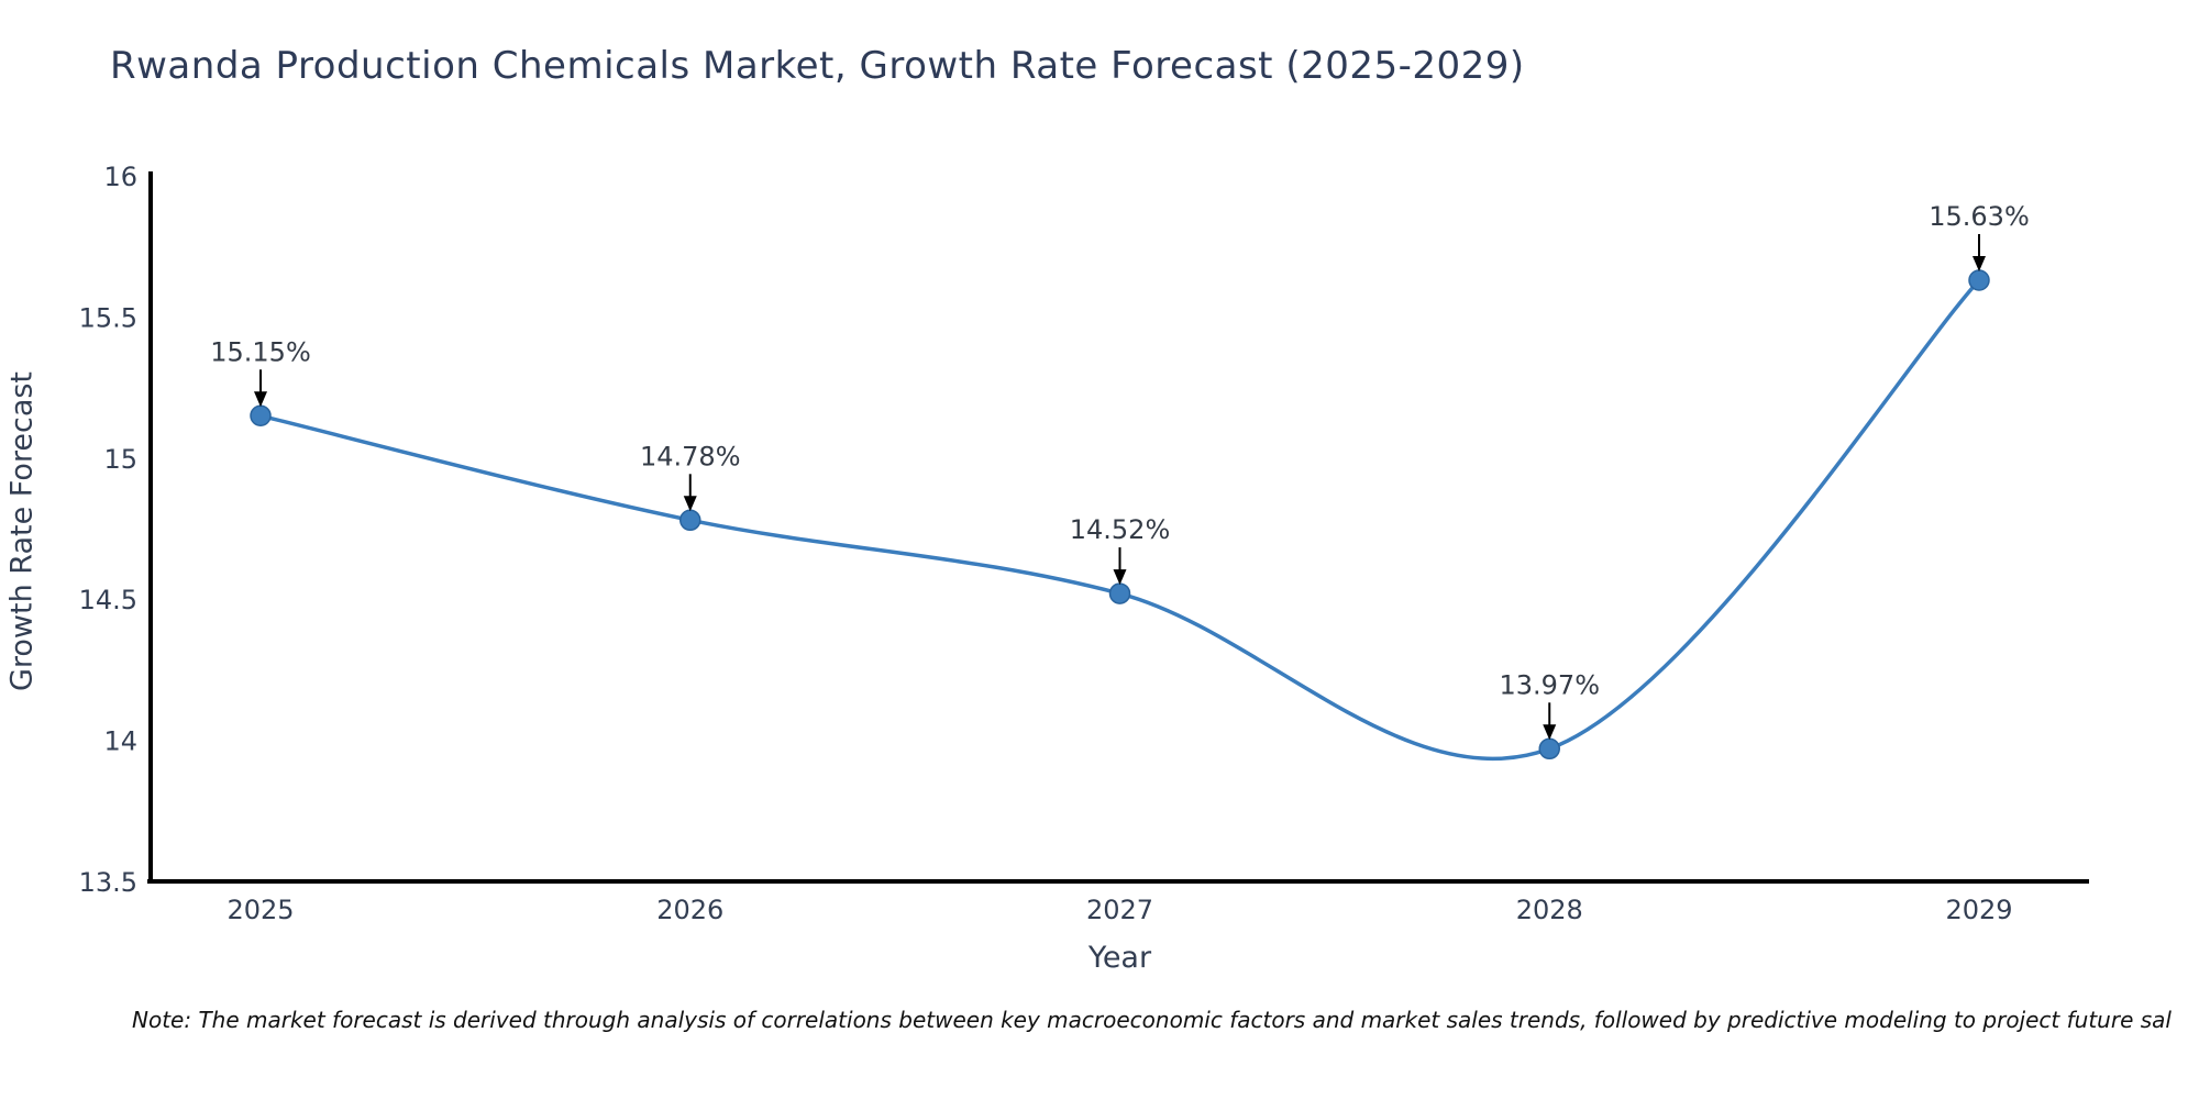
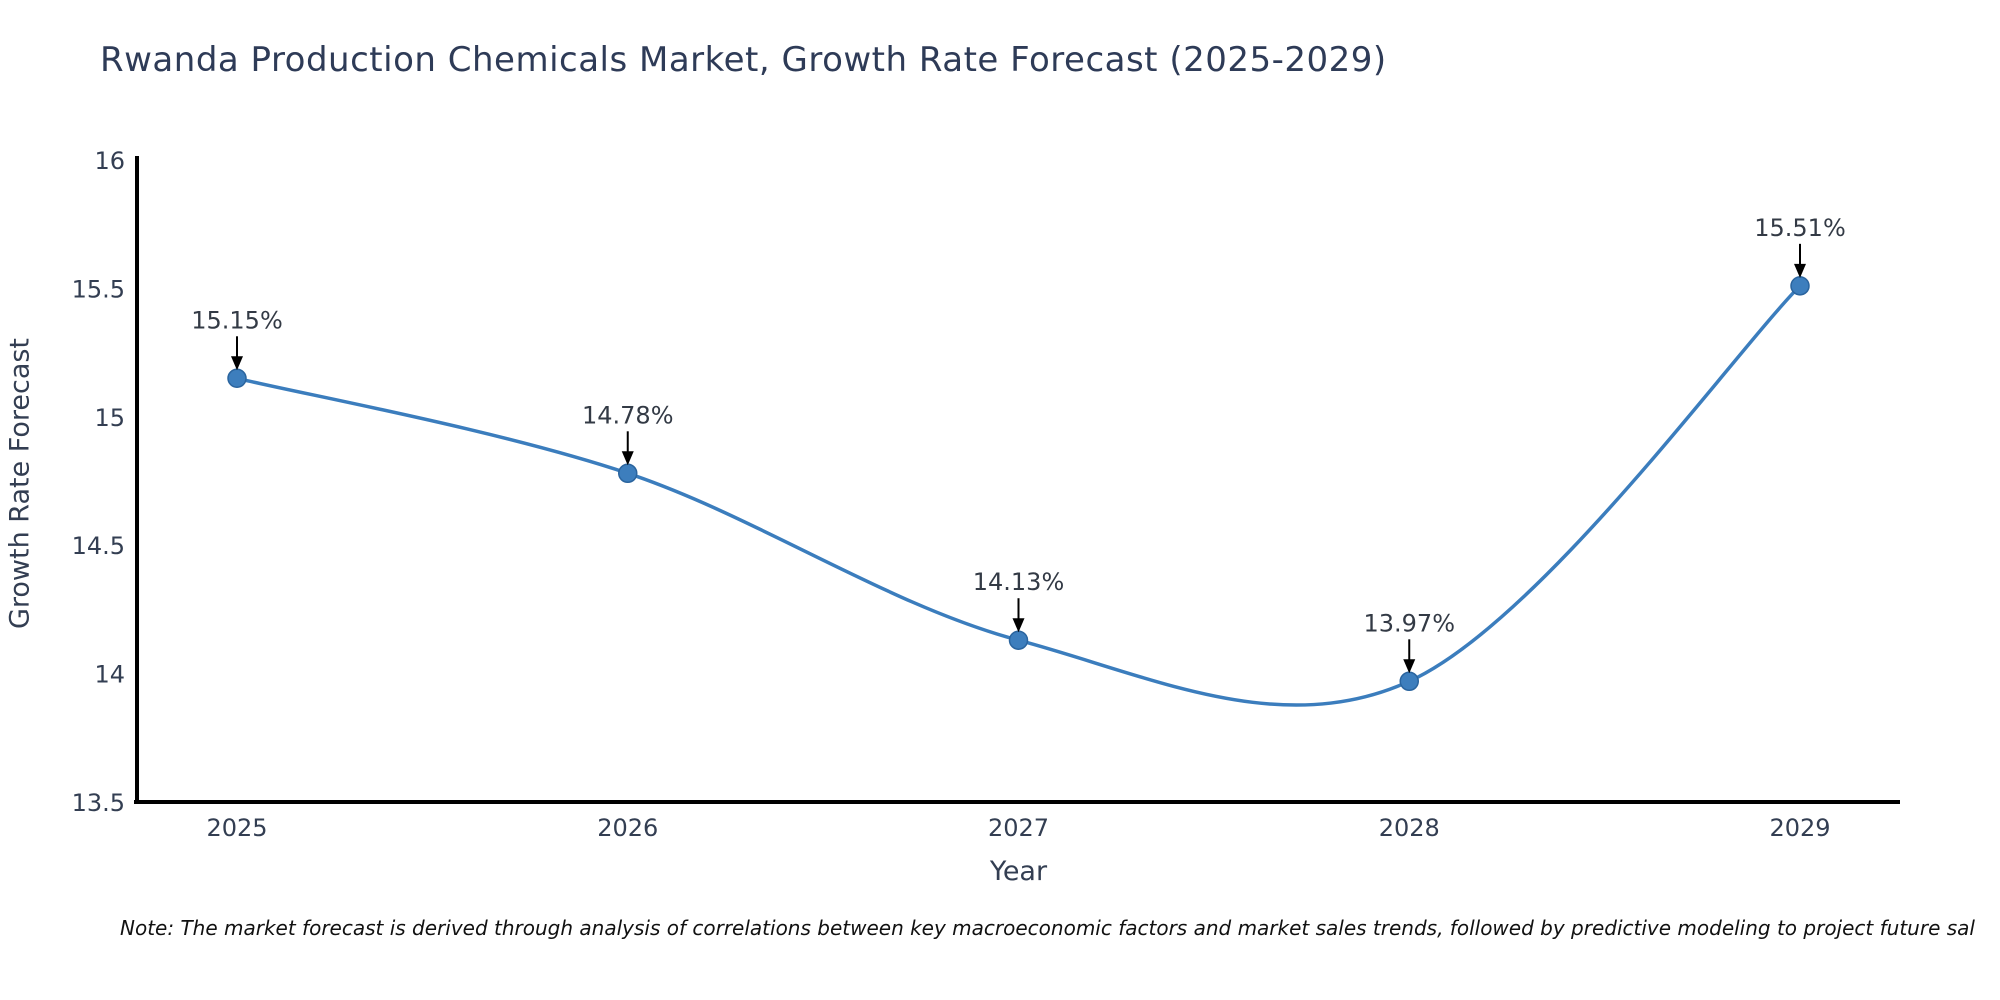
2027: 14.52% -> 14.13%
2029: 15.63% -> 15.51%
